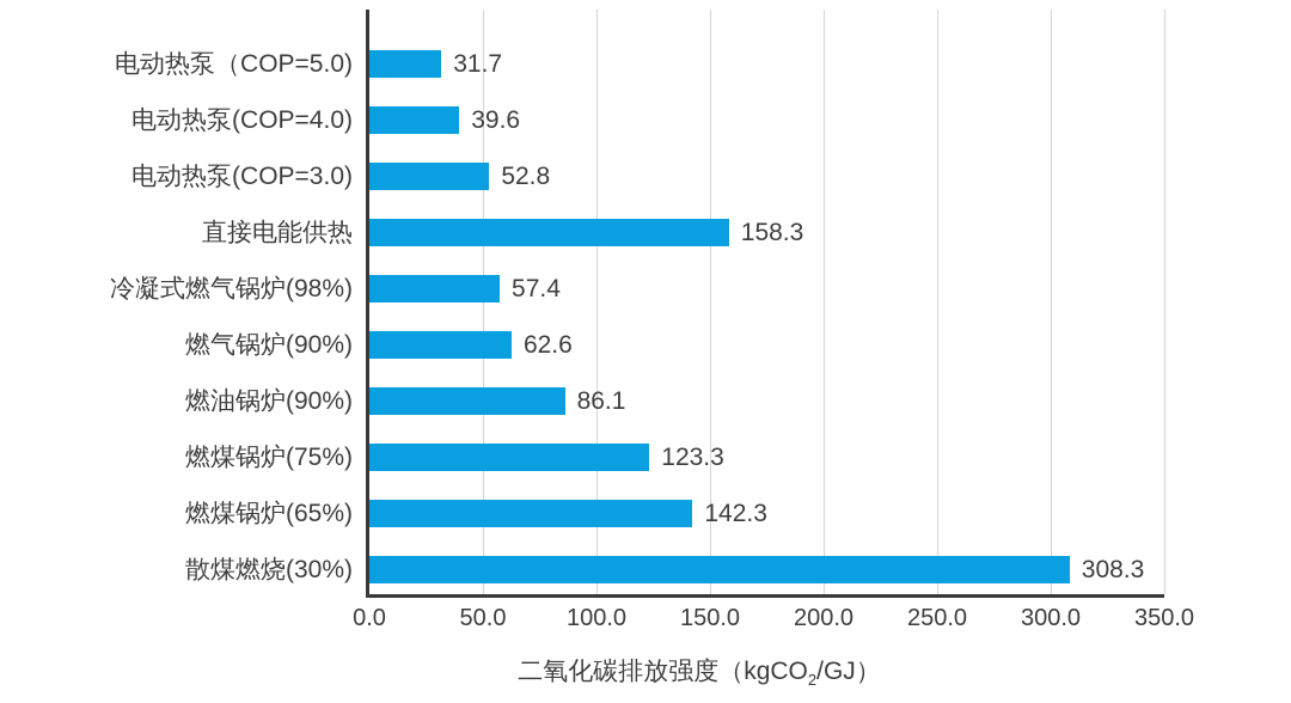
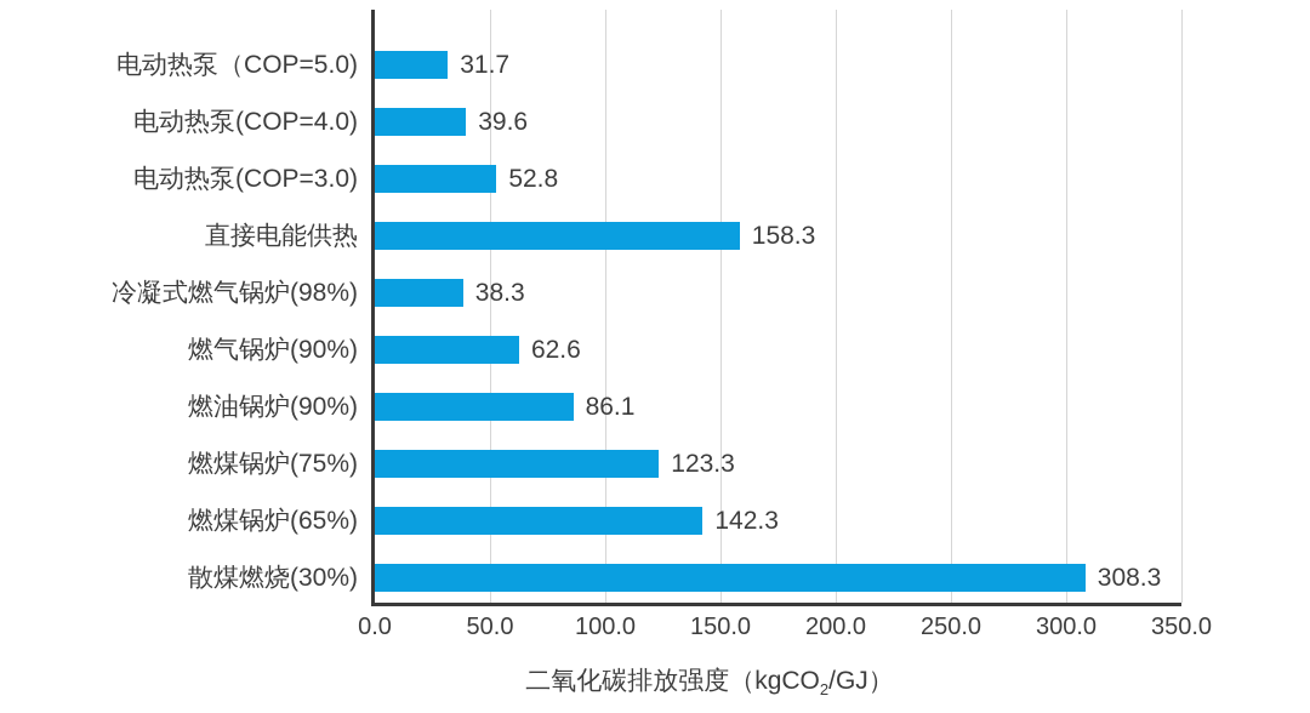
冷凝式燃气锅炉(98%): 57.4 -> 38.3
